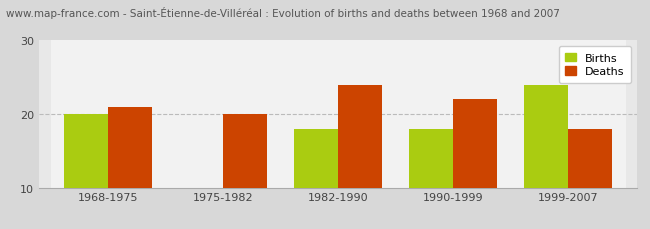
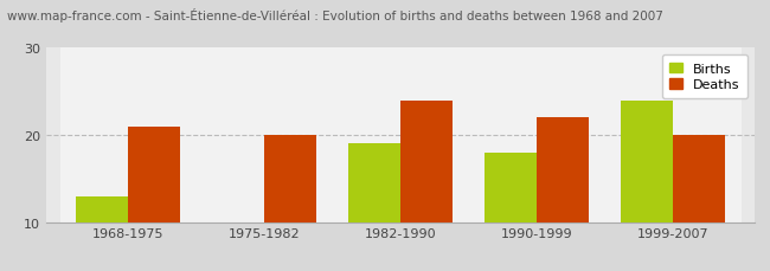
Births/1968-1975: 20.0 -> 13.0
Births/1982-1990: 18.0 -> 19.0
Deaths/1999-2007: 18 -> 20
